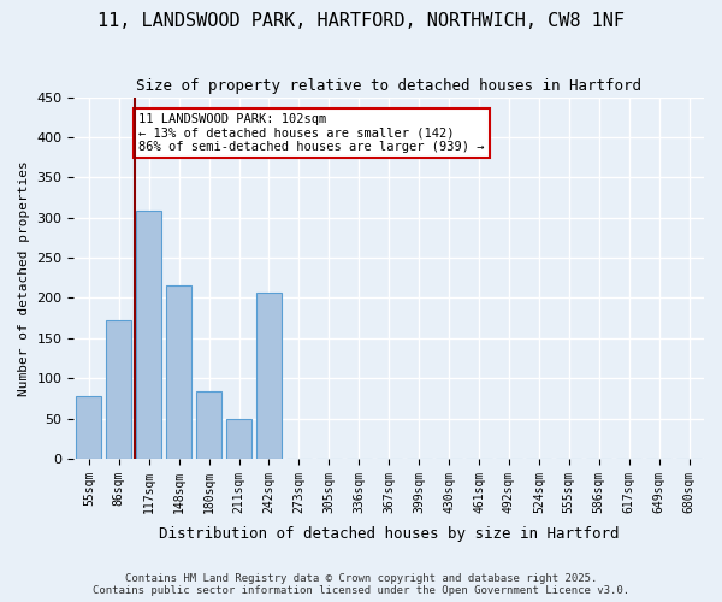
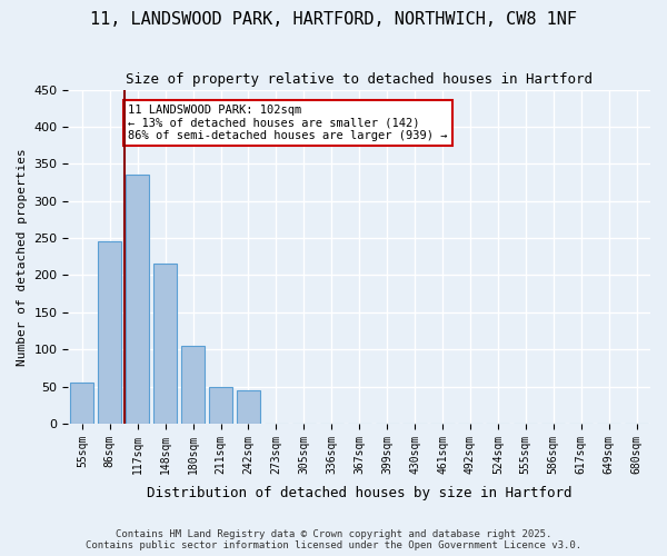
55sqm: 78 -> 55
86sqm: 172 -> 245
117sqm: 308 -> 335
180sqm: 84 -> 105
242sqm: 206 -> 45
